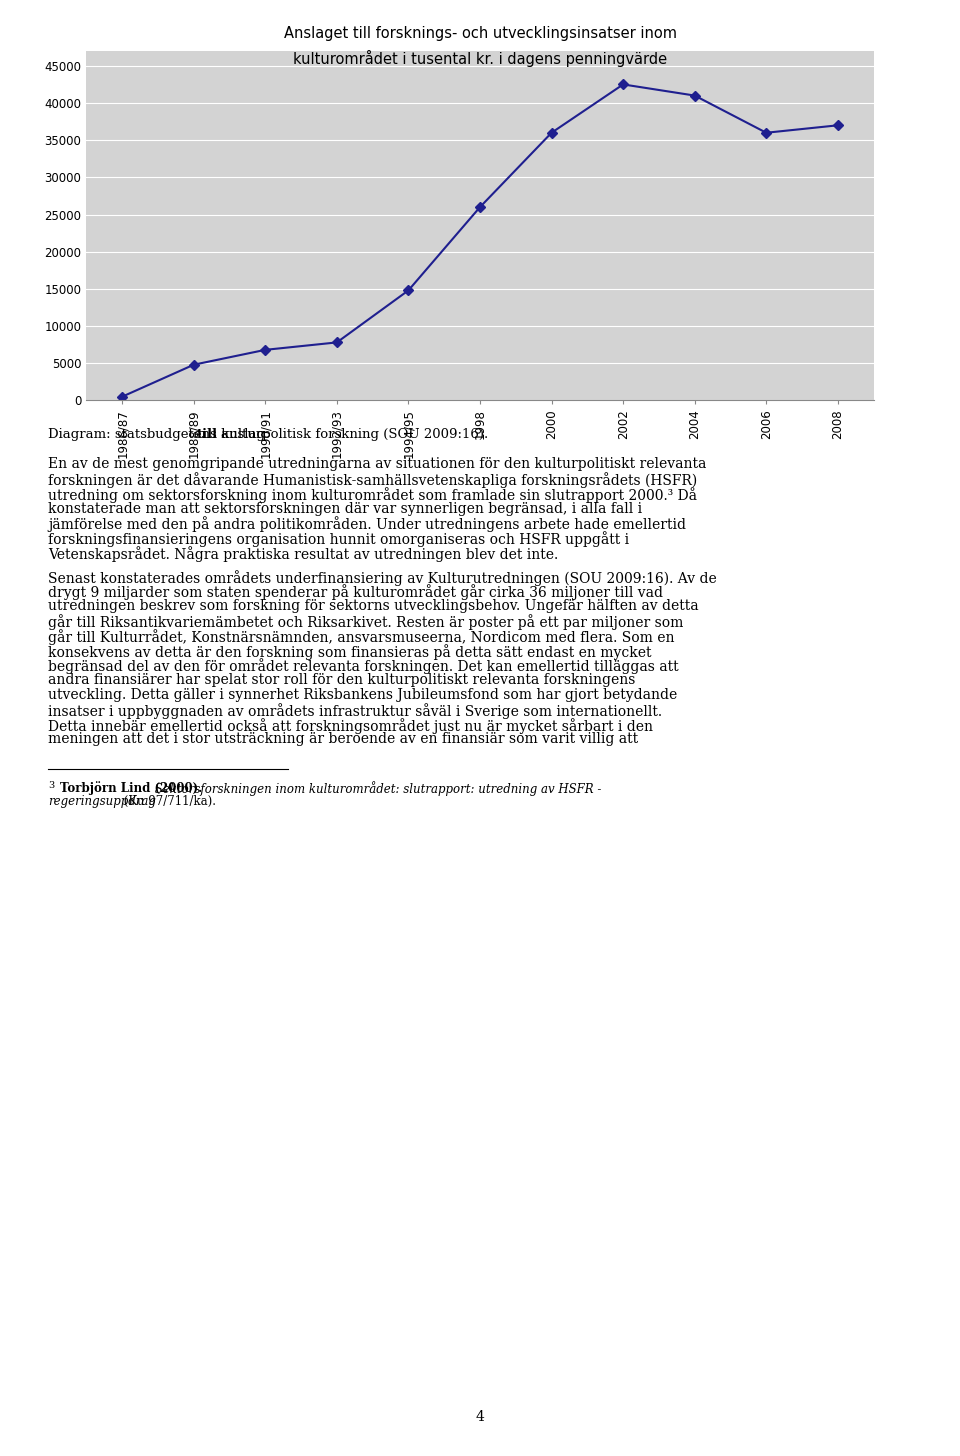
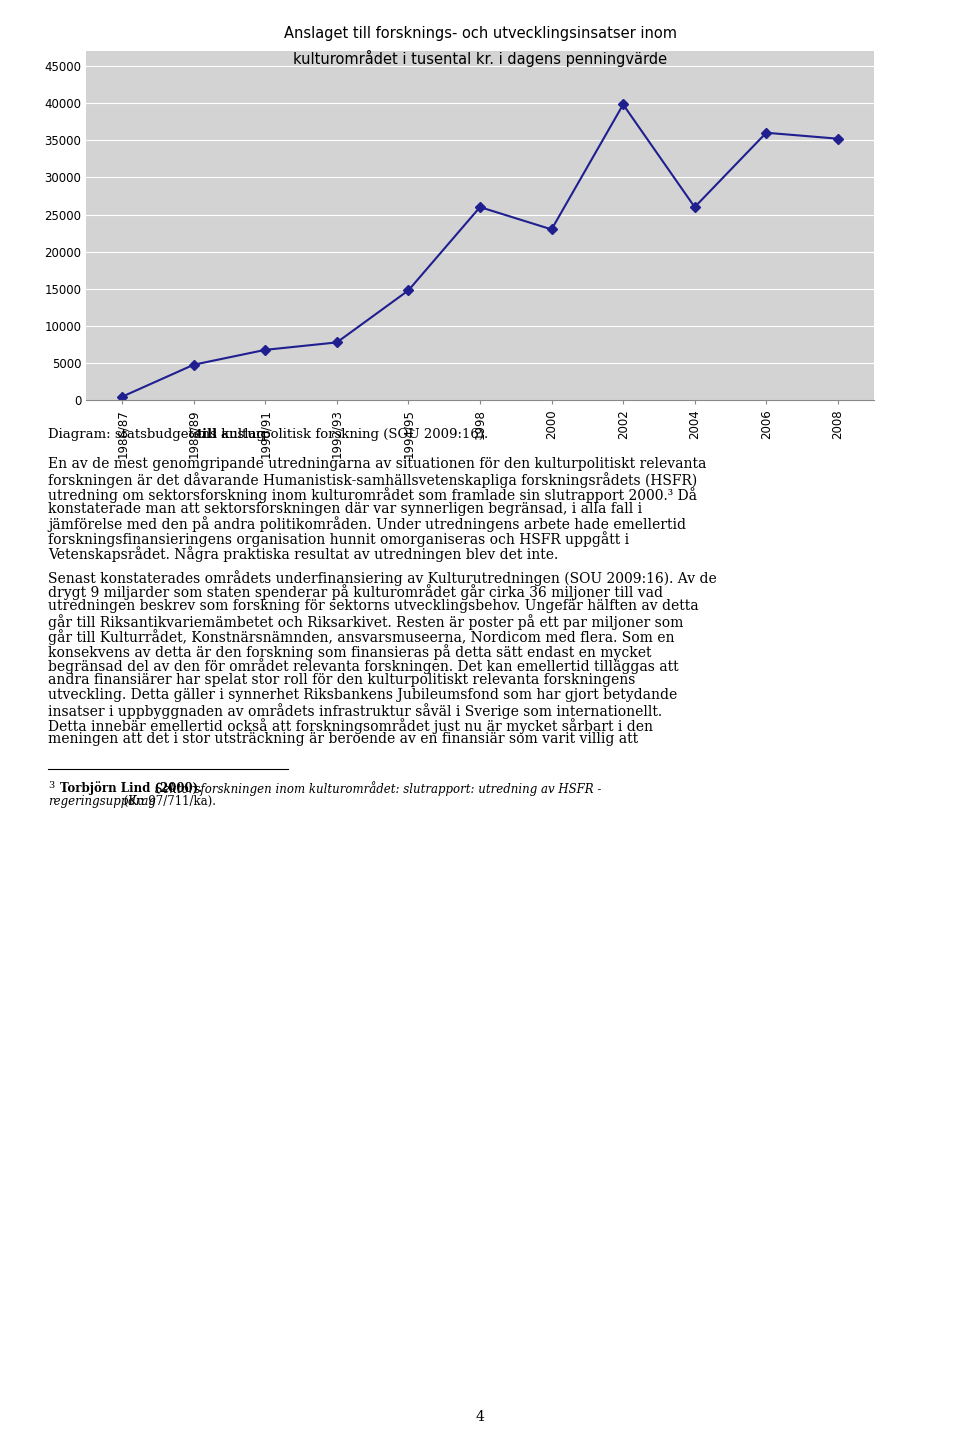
2000: 36000 -> 23000
2002: 42500 -> 39800
2004: 41000 -> 26000
2008: 37000 -> 35200
